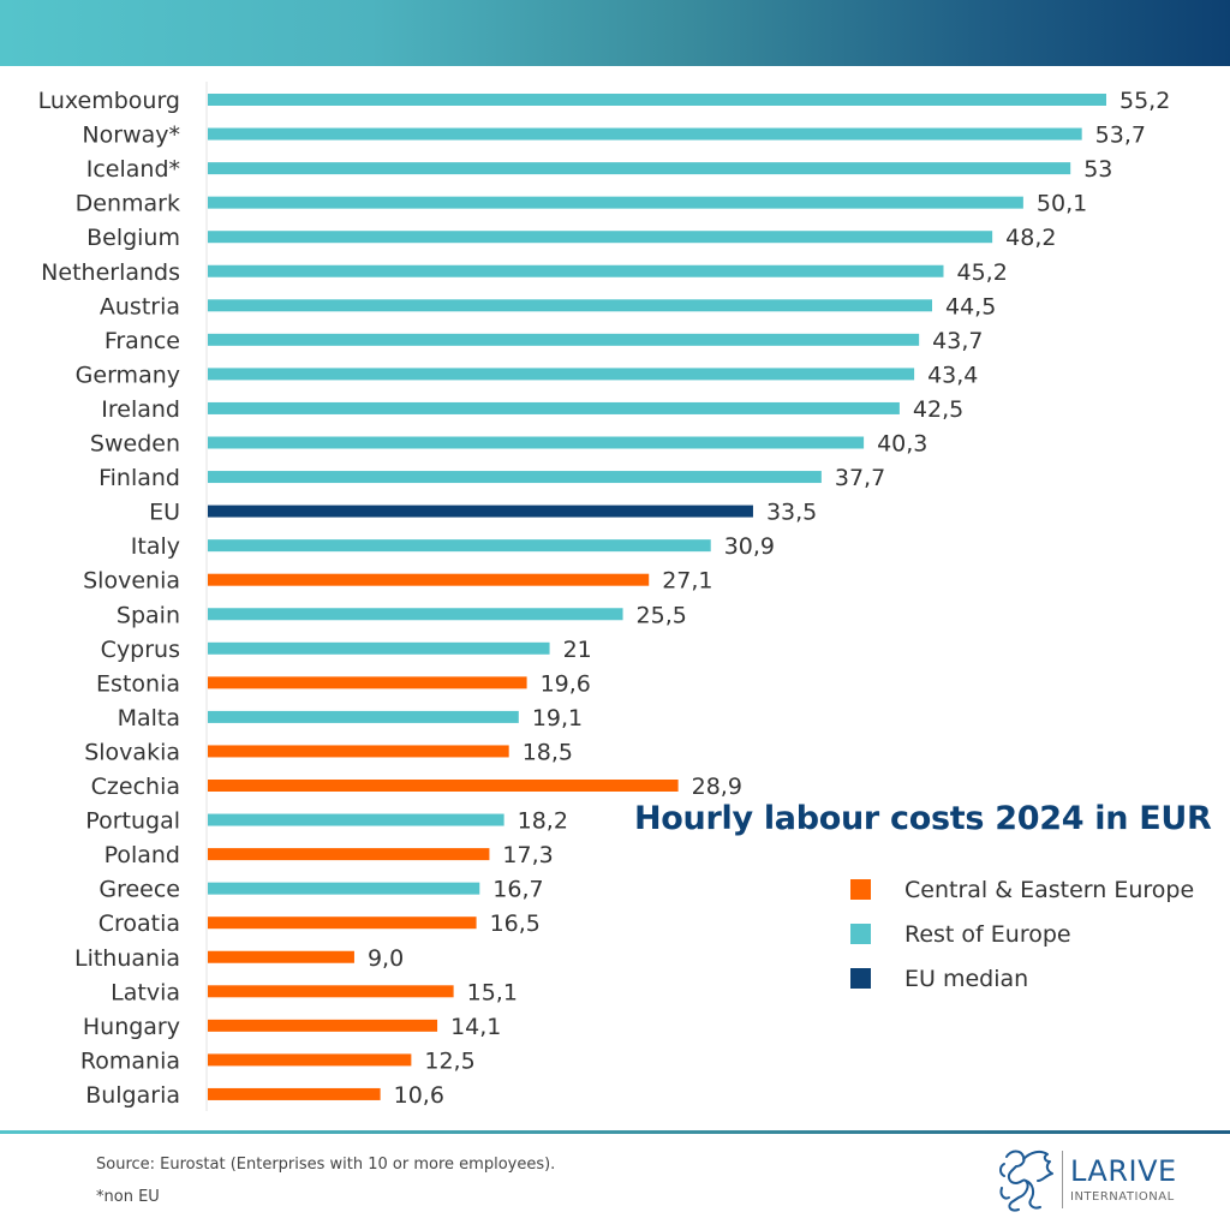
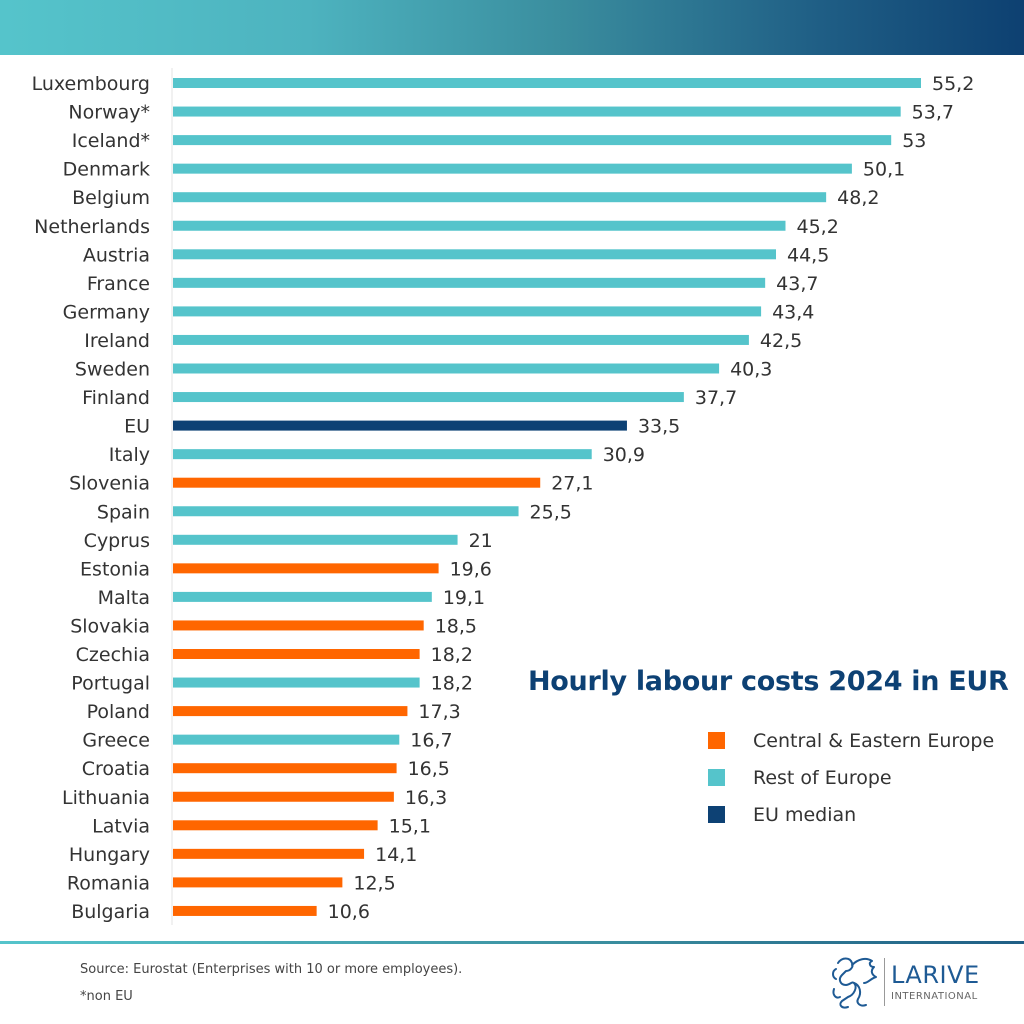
Czechia: 28,9 -> 18,2
Lithuania: 9,0 -> 16,3
